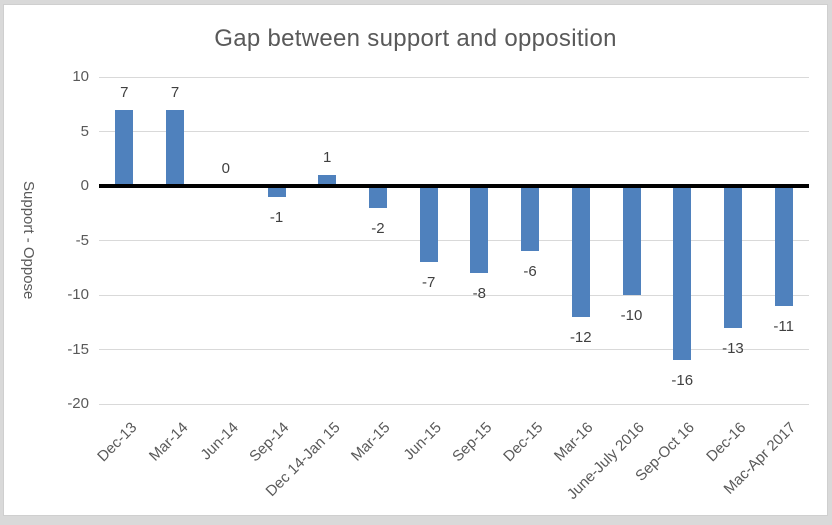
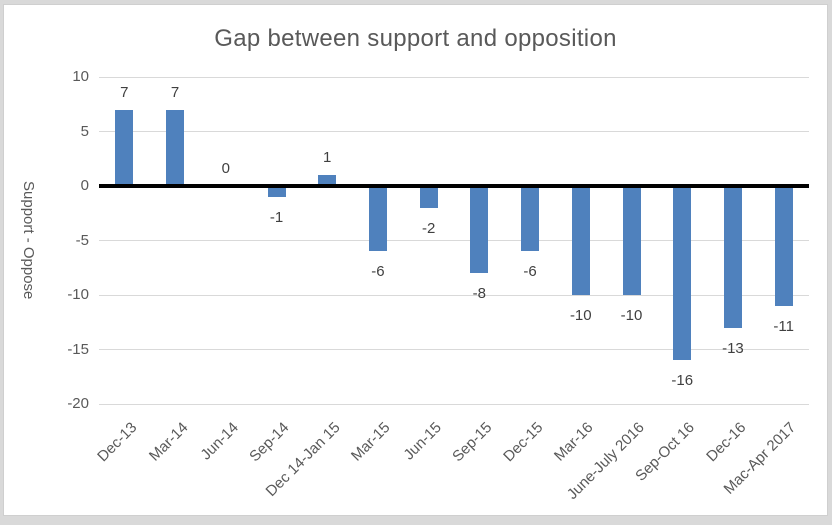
Mar-15: -2 -> -6
Jun-15: -7 -> -2
Mar-16: -12 -> -10
